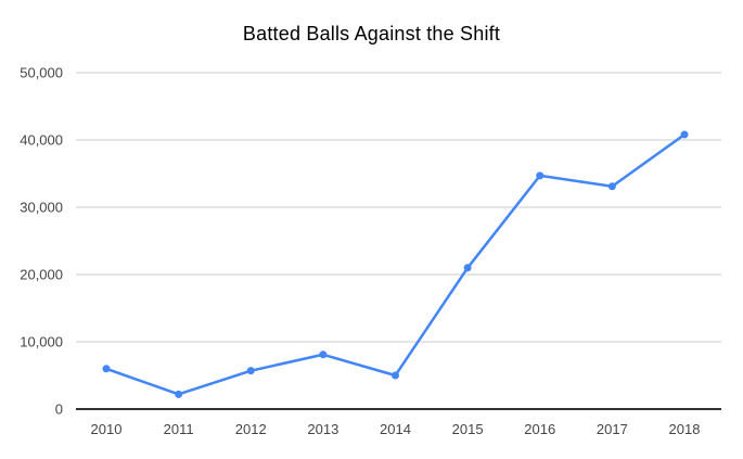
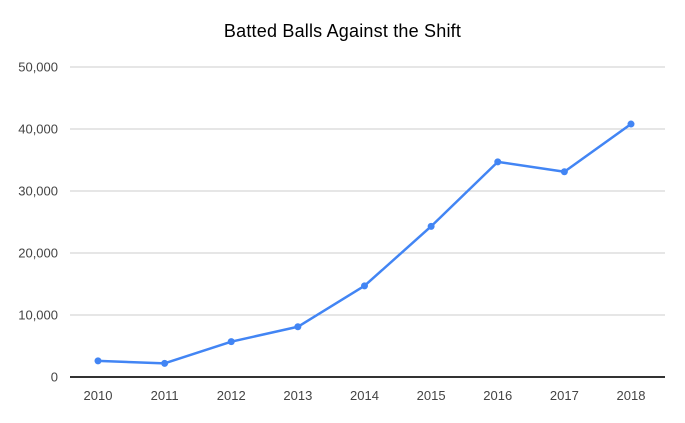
2010: 6000 -> 3000
2014: 5000 -> 15000
2015: 21000 -> 24000
